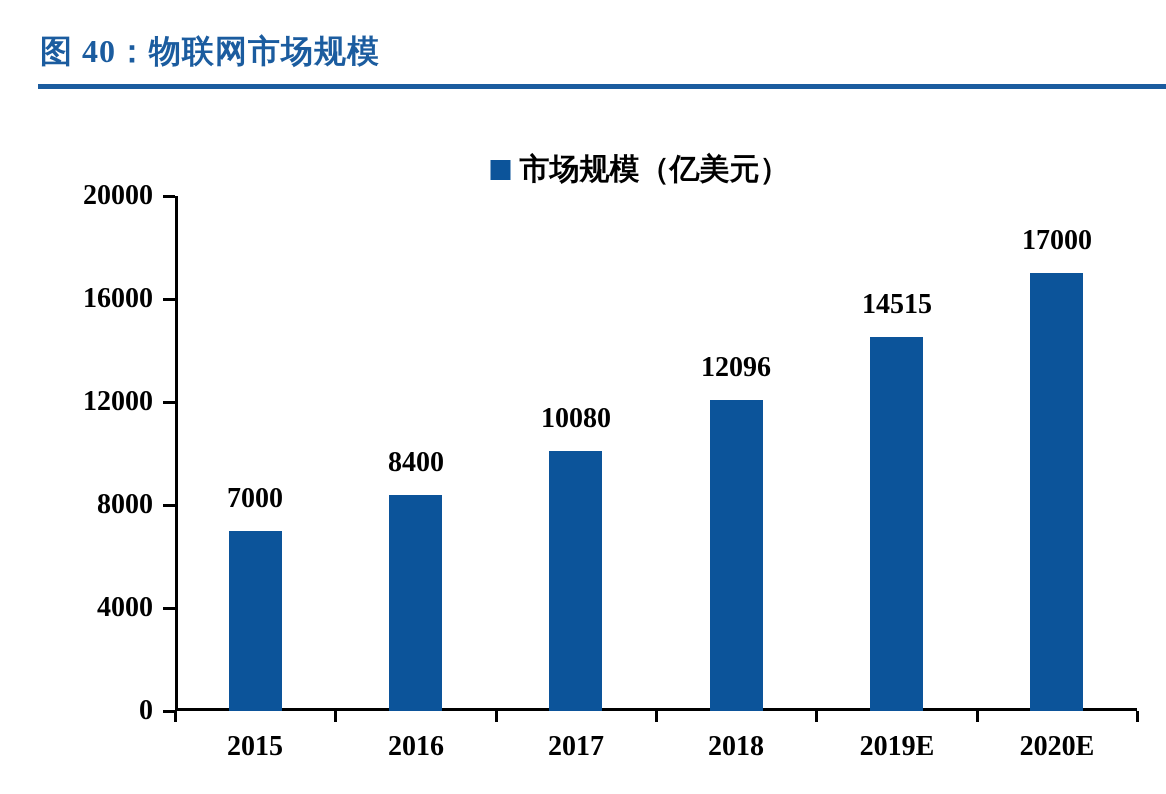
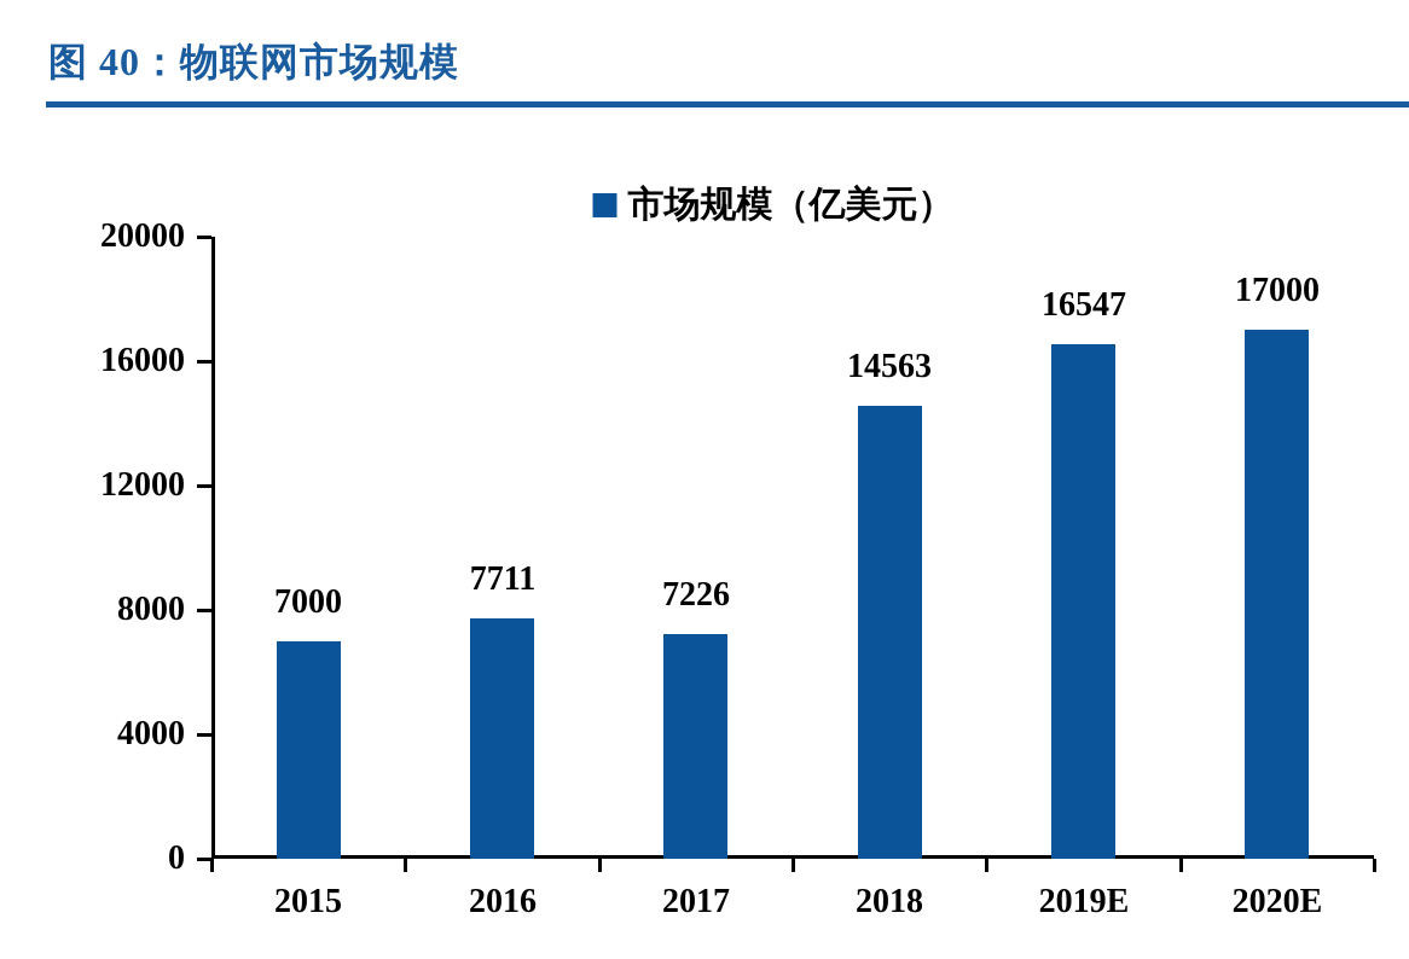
2016: 8400 -> 7711
2017: 10080 -> 7226
2018: 12096 -> 14563
2019E: 14515 -> 16547
